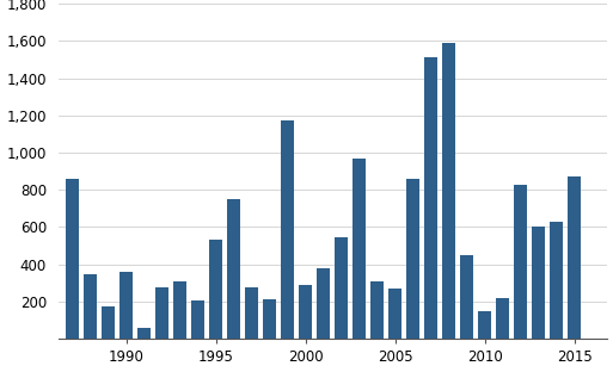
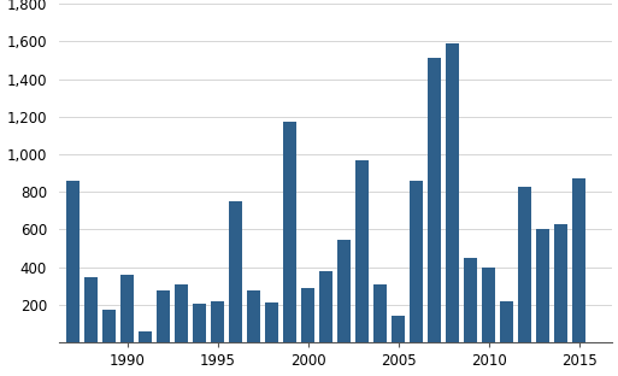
1995: 530 -> 220
2005: 270 -> 140
2010: 140 -> 400
